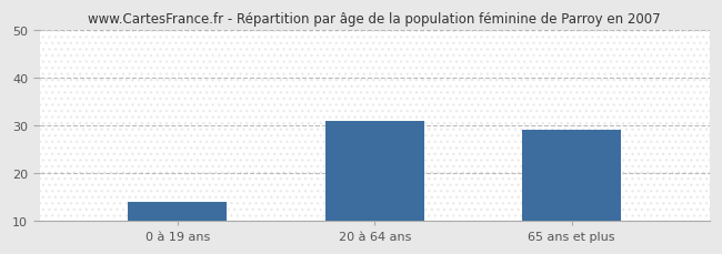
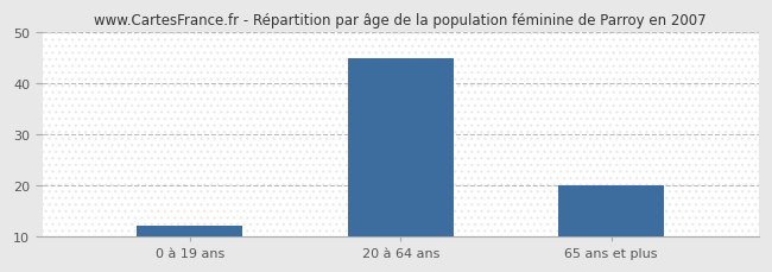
0 à 19 ans: 14 -> 12
20 à 64 ans: 31 -> 45
65 ans et plus: 29 -> 20
